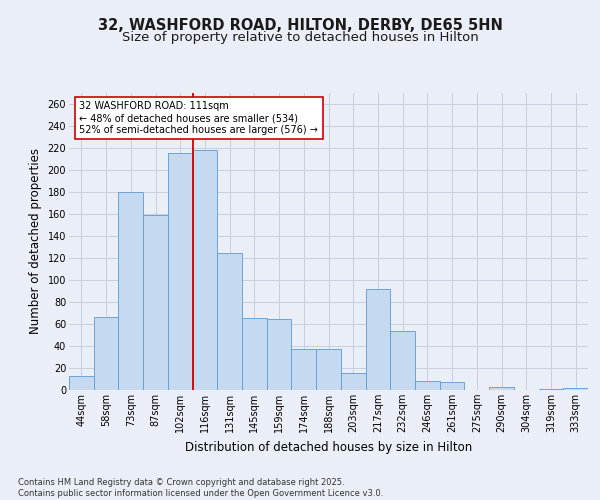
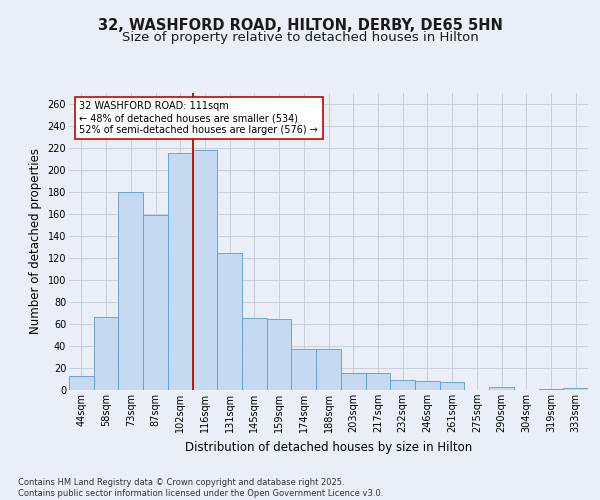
217sqm: 92 -> 15
232sqm: 54 -> 9
